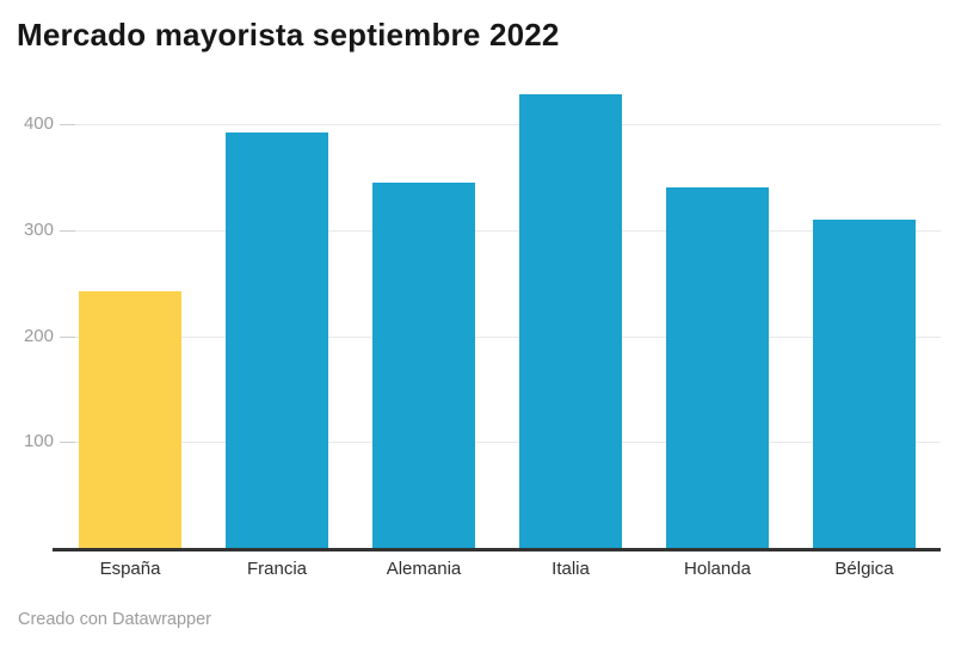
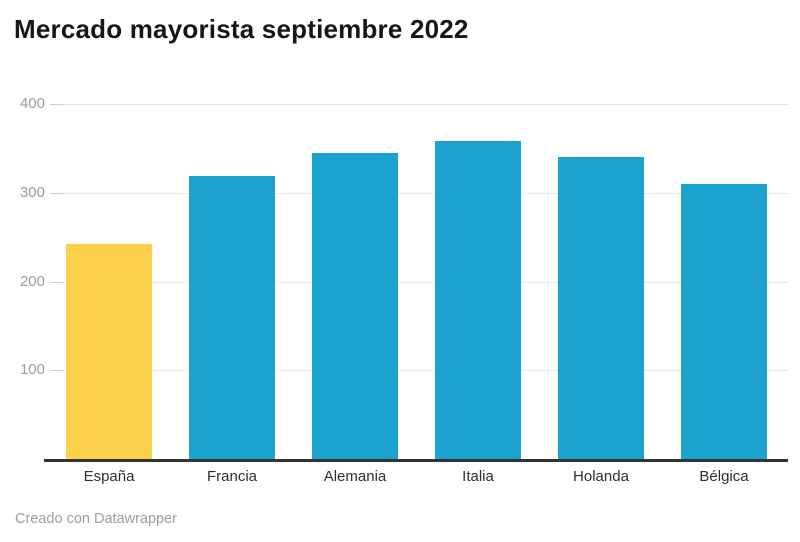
Francia: 390 -> 320
Italia: 430 -> 360
